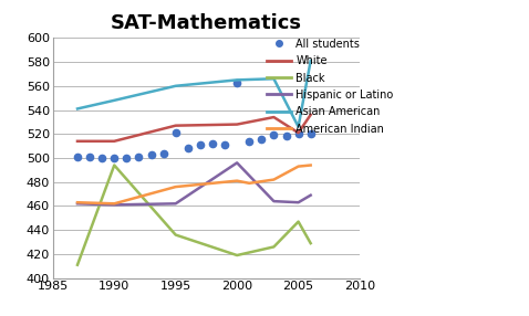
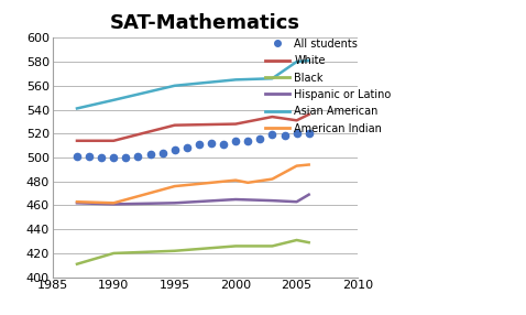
Black/1990: 494 -> 420
All students/1995: 521 -> 506
Black/1995: 436 -> 422
All students/2000: 563 -> 514
Black/2000: 419 -> 426
Hispanic or Latino/2000: 496 -> 465
White/2005: 521 -> 531
Black/2005: 447 -> 431
Asian American/2005: 526 -> 580
